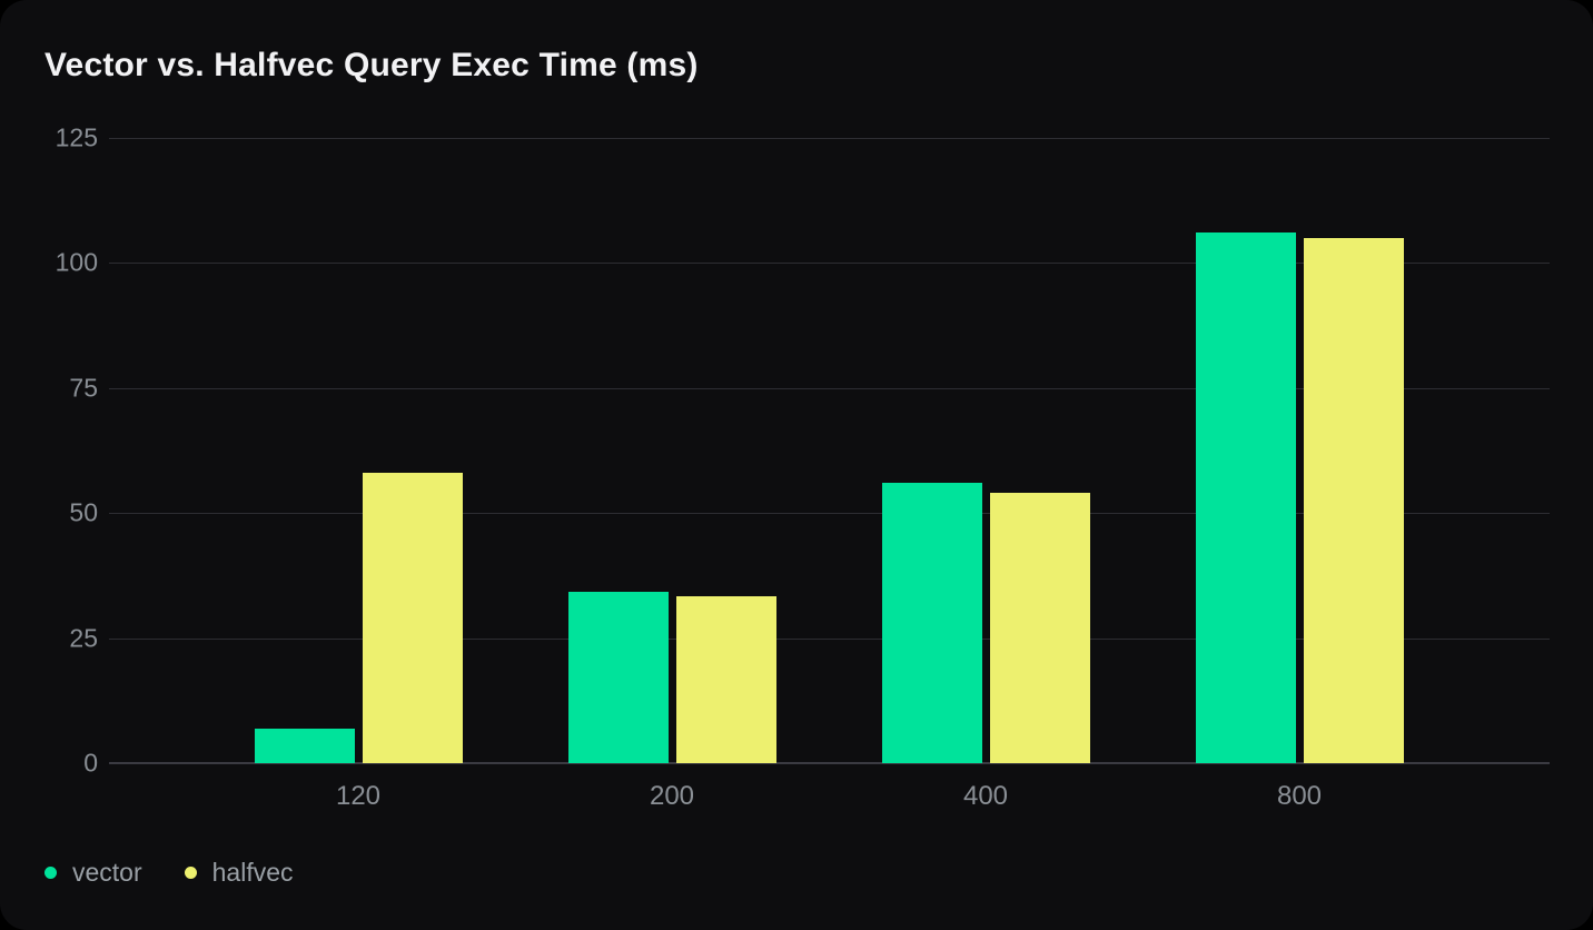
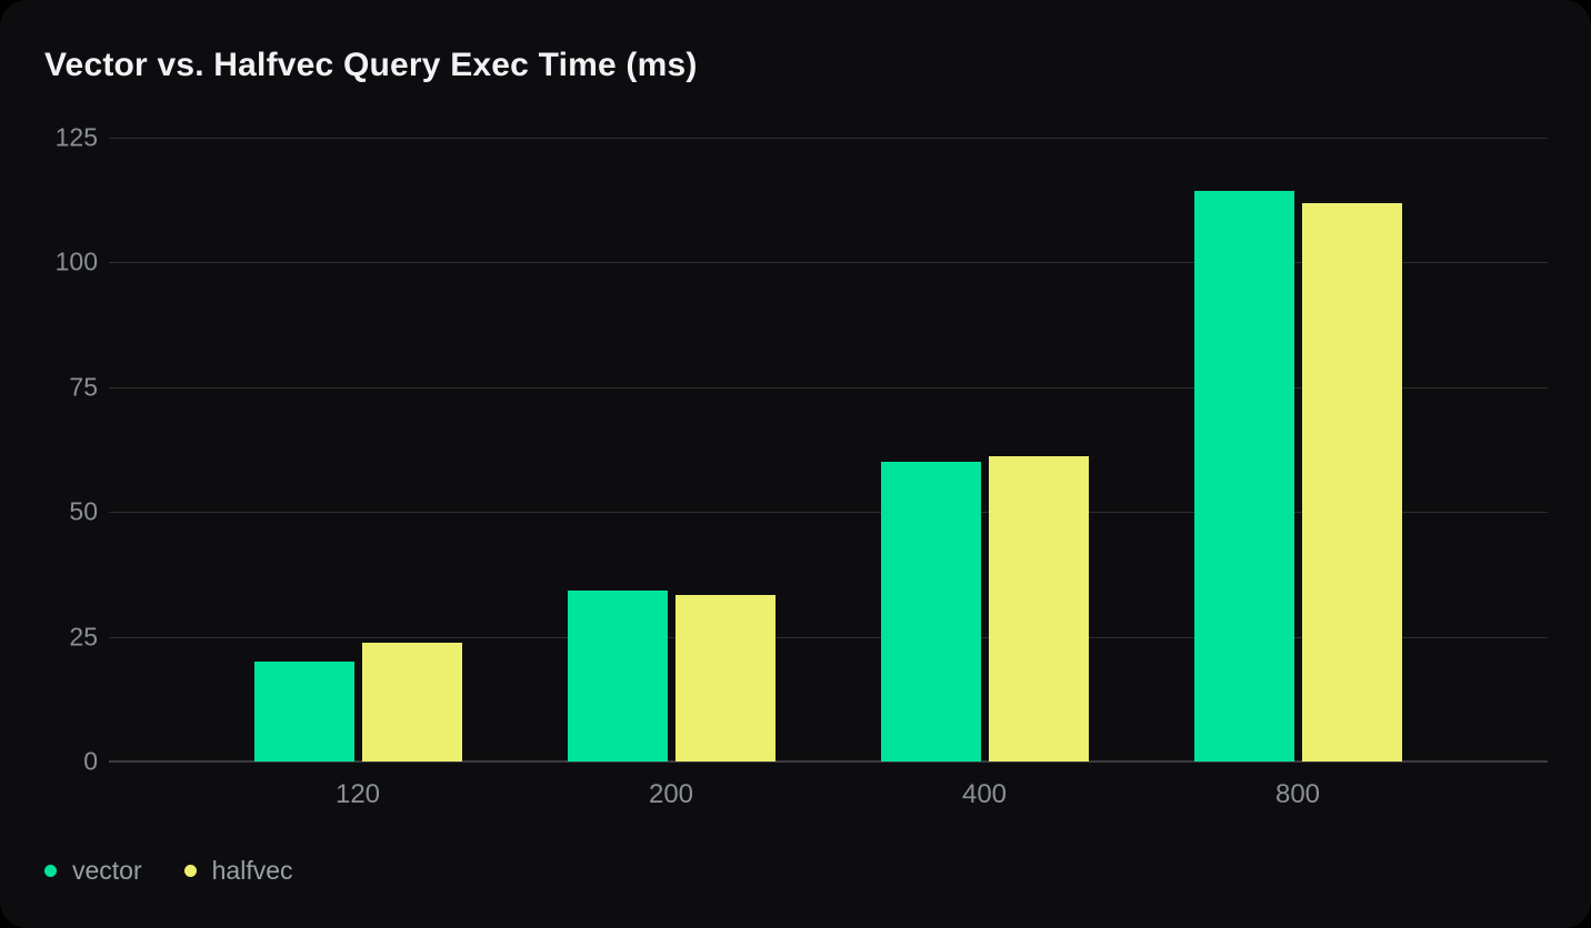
vector/120: 7 -> 20
halfvec/120: 58 -> 24
vector/400: 56 -> 60
halfvec/400: 54 -> 61
vector/800: 106 -> 114
halfvec/800: 105 -> 112
